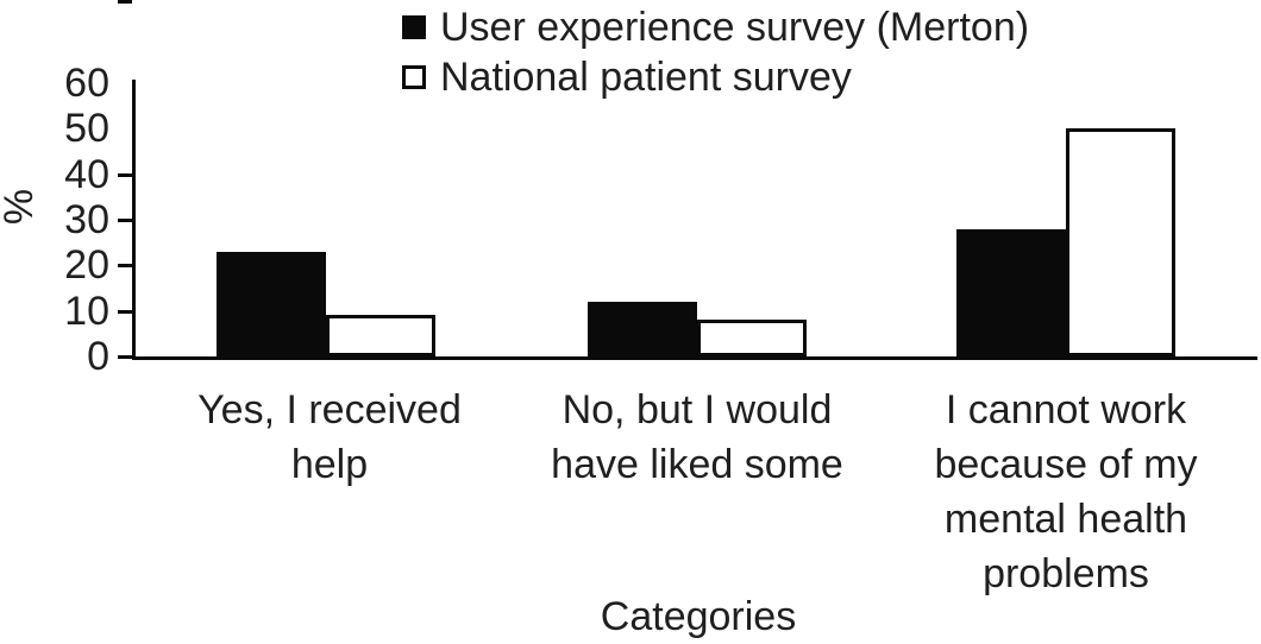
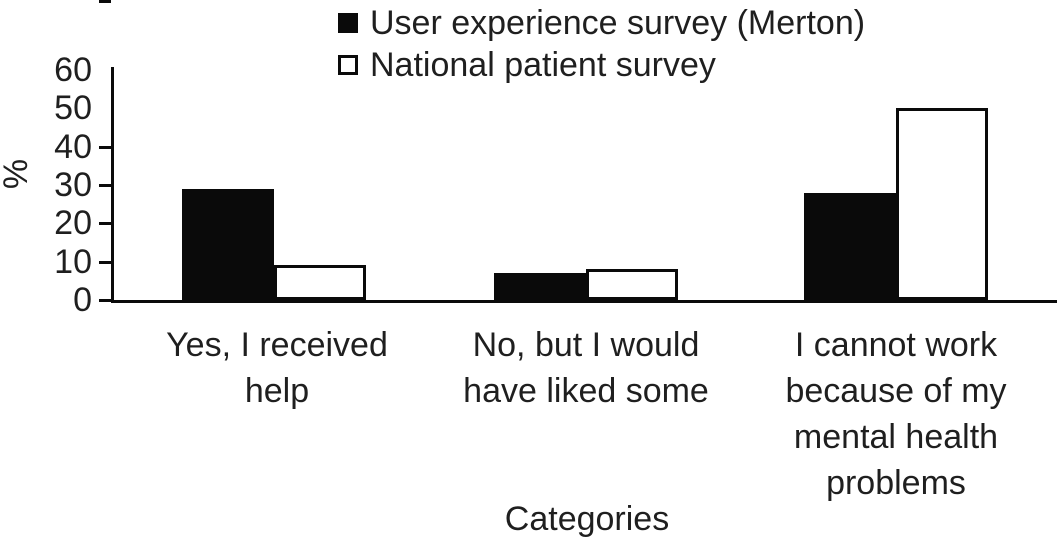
User experience survey (Merton)/Yes, I received help: 23 -> 29
User experience survey (Merton)/No, but I would have liked some: 12 -> 7
